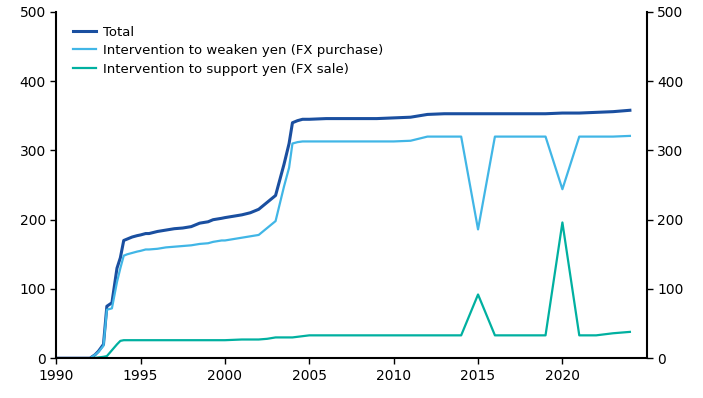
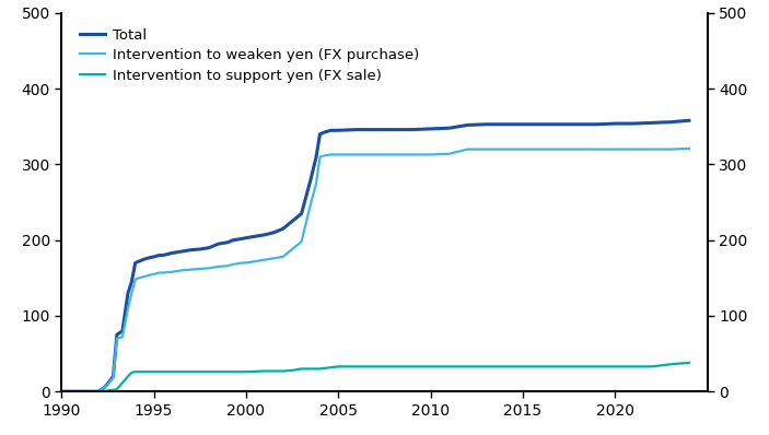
Intervention to weaken yen (FX purchase)/2015: 186 -> 320
Intervention to support yen (FX sale)/2015: 92 -> 33
Intervention to weaken yen (FX purchase)/2020: 244 -> 320
Intervention to support yen (FX sale)/2020: 196 -> 33
